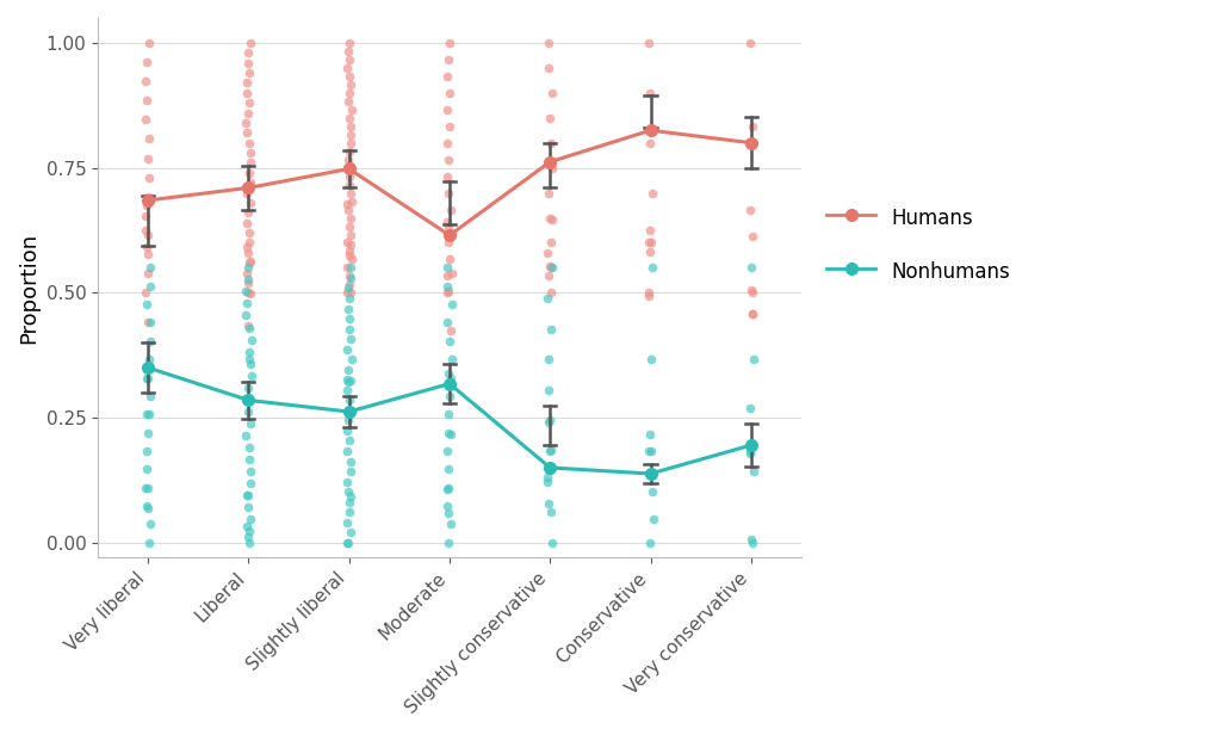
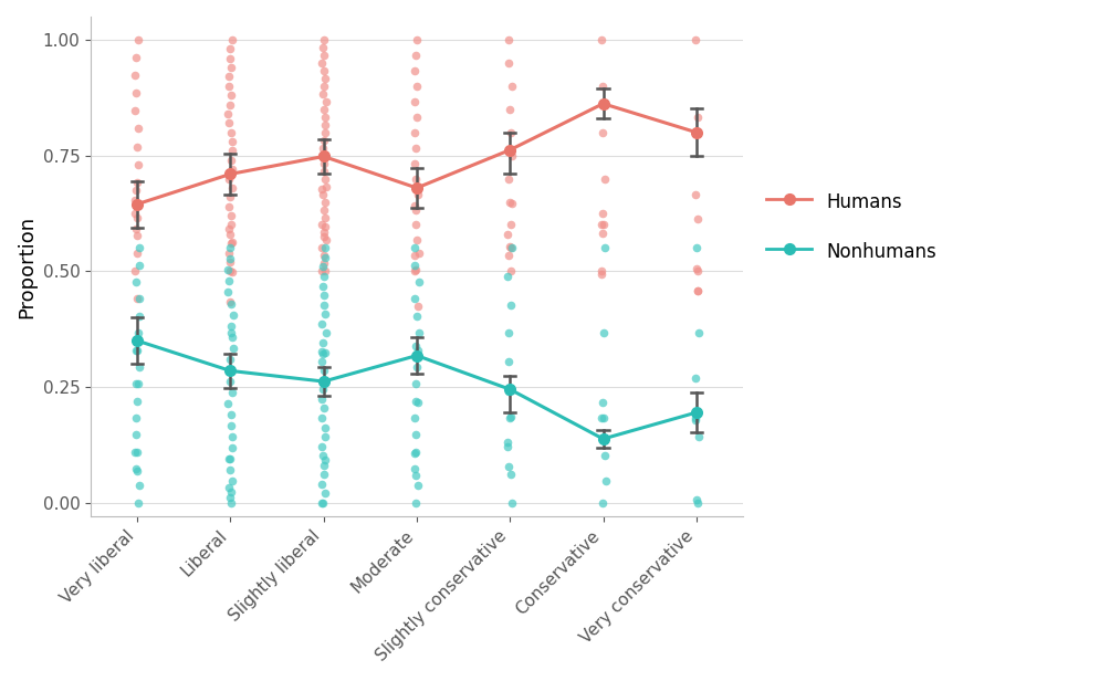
Humans/Very liberal: 0.685 -> 0.645
Humans/Moderate: 0.615 -> 0.680
Nonhumans/Slightly conservative: 0.150 -> 0.245
Humans/Conservative: 0.825 -> 0.862
